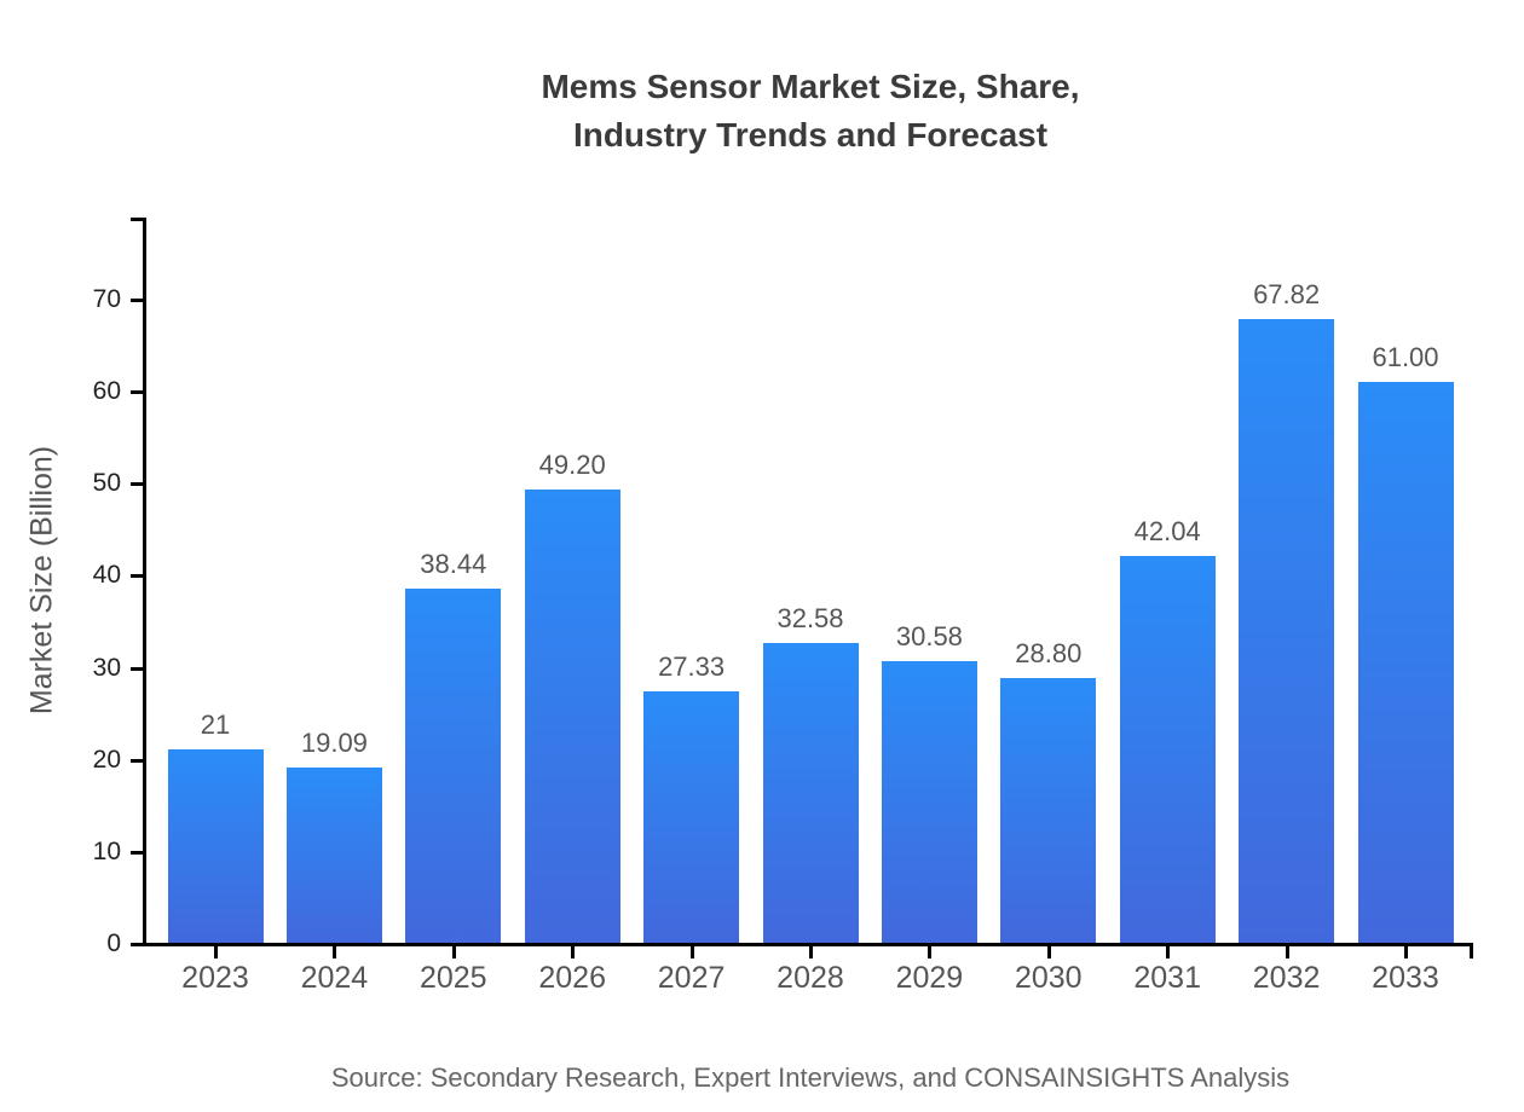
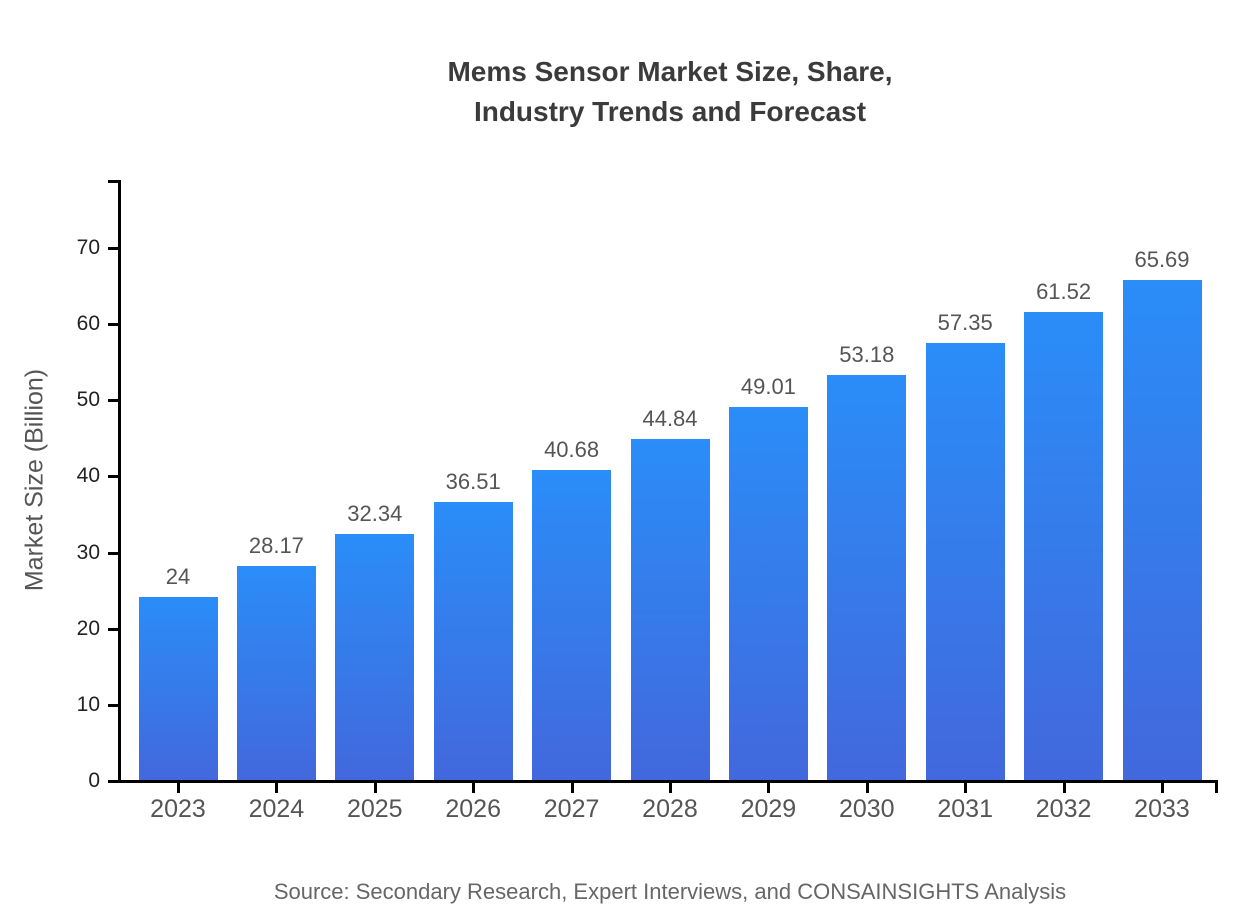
2023: 21 -> 24
2024: 19.09 -> 28.17
2025: 38.44 -> 32.34
2026: 49.20 -> 36.51
2027: 27.33 -> 40.68
2028: 32.58 -> 44.84
2029: 30.58 -> 49.01
2030: 28.80 -> 53.18
2031: 42.04 -> 57.35
2032: 67.82 -> 61.52
2033: 61.00 -> 65.69
